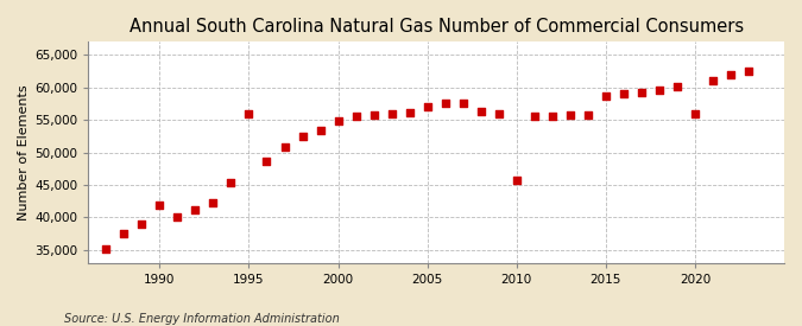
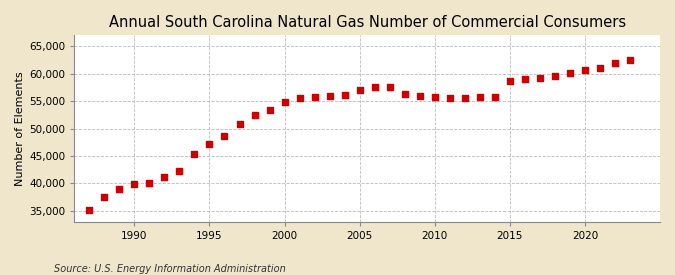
1990: 41,800 -> 39,800
1995: 56,000 -> 47,200
2010: 45,800 -> 55,700
2020: 56,000 -> 60,600
